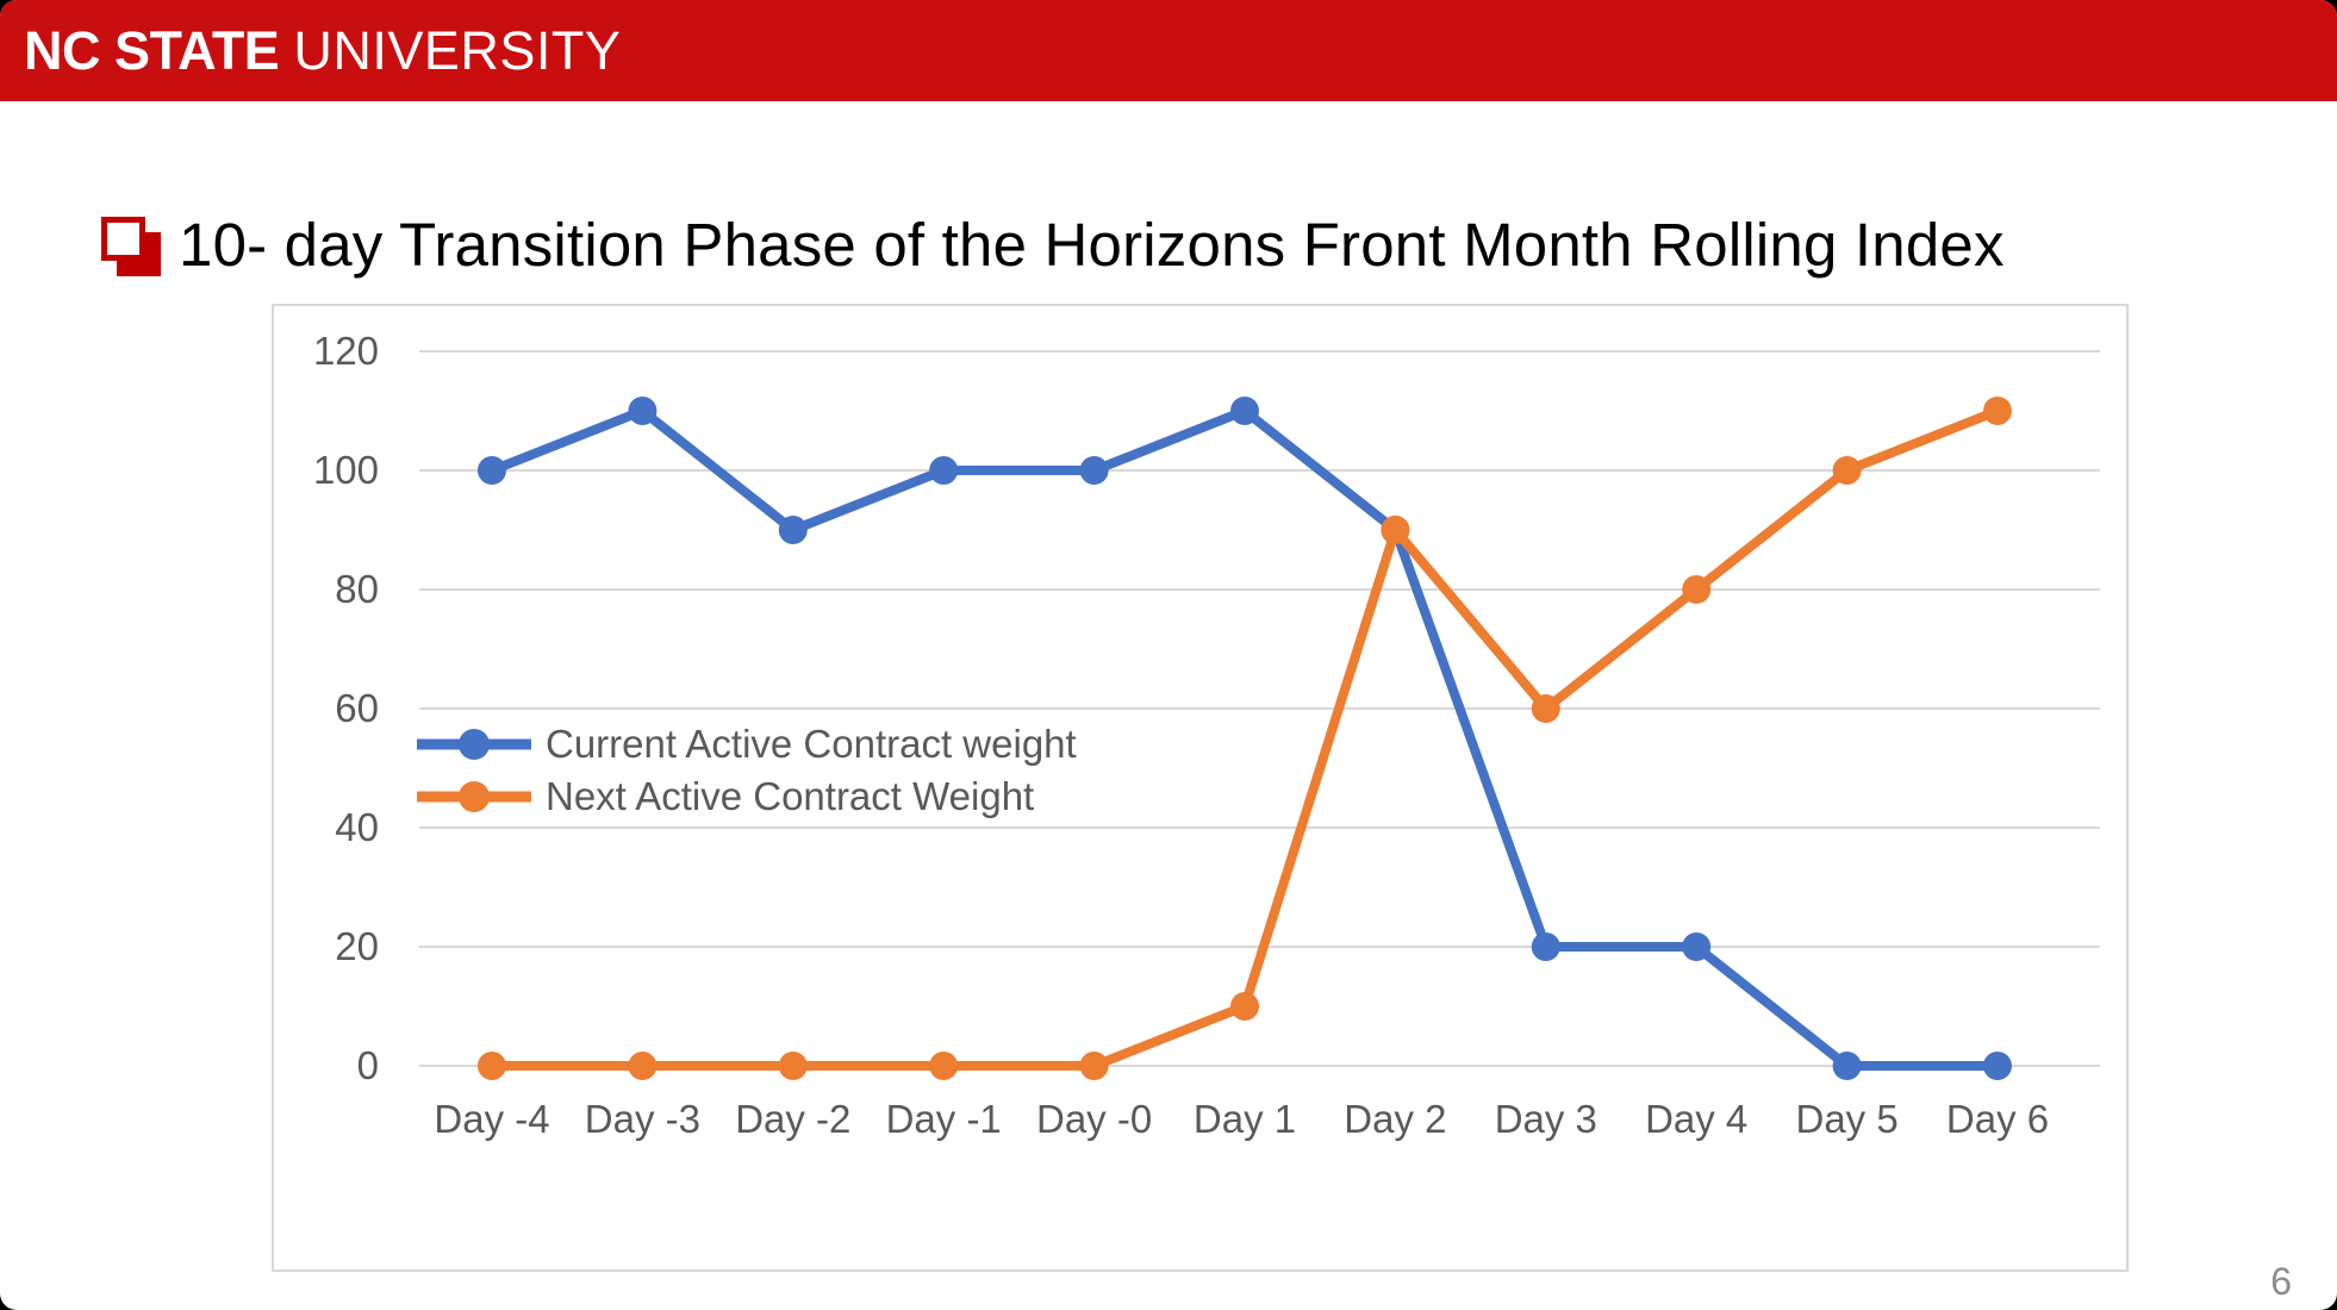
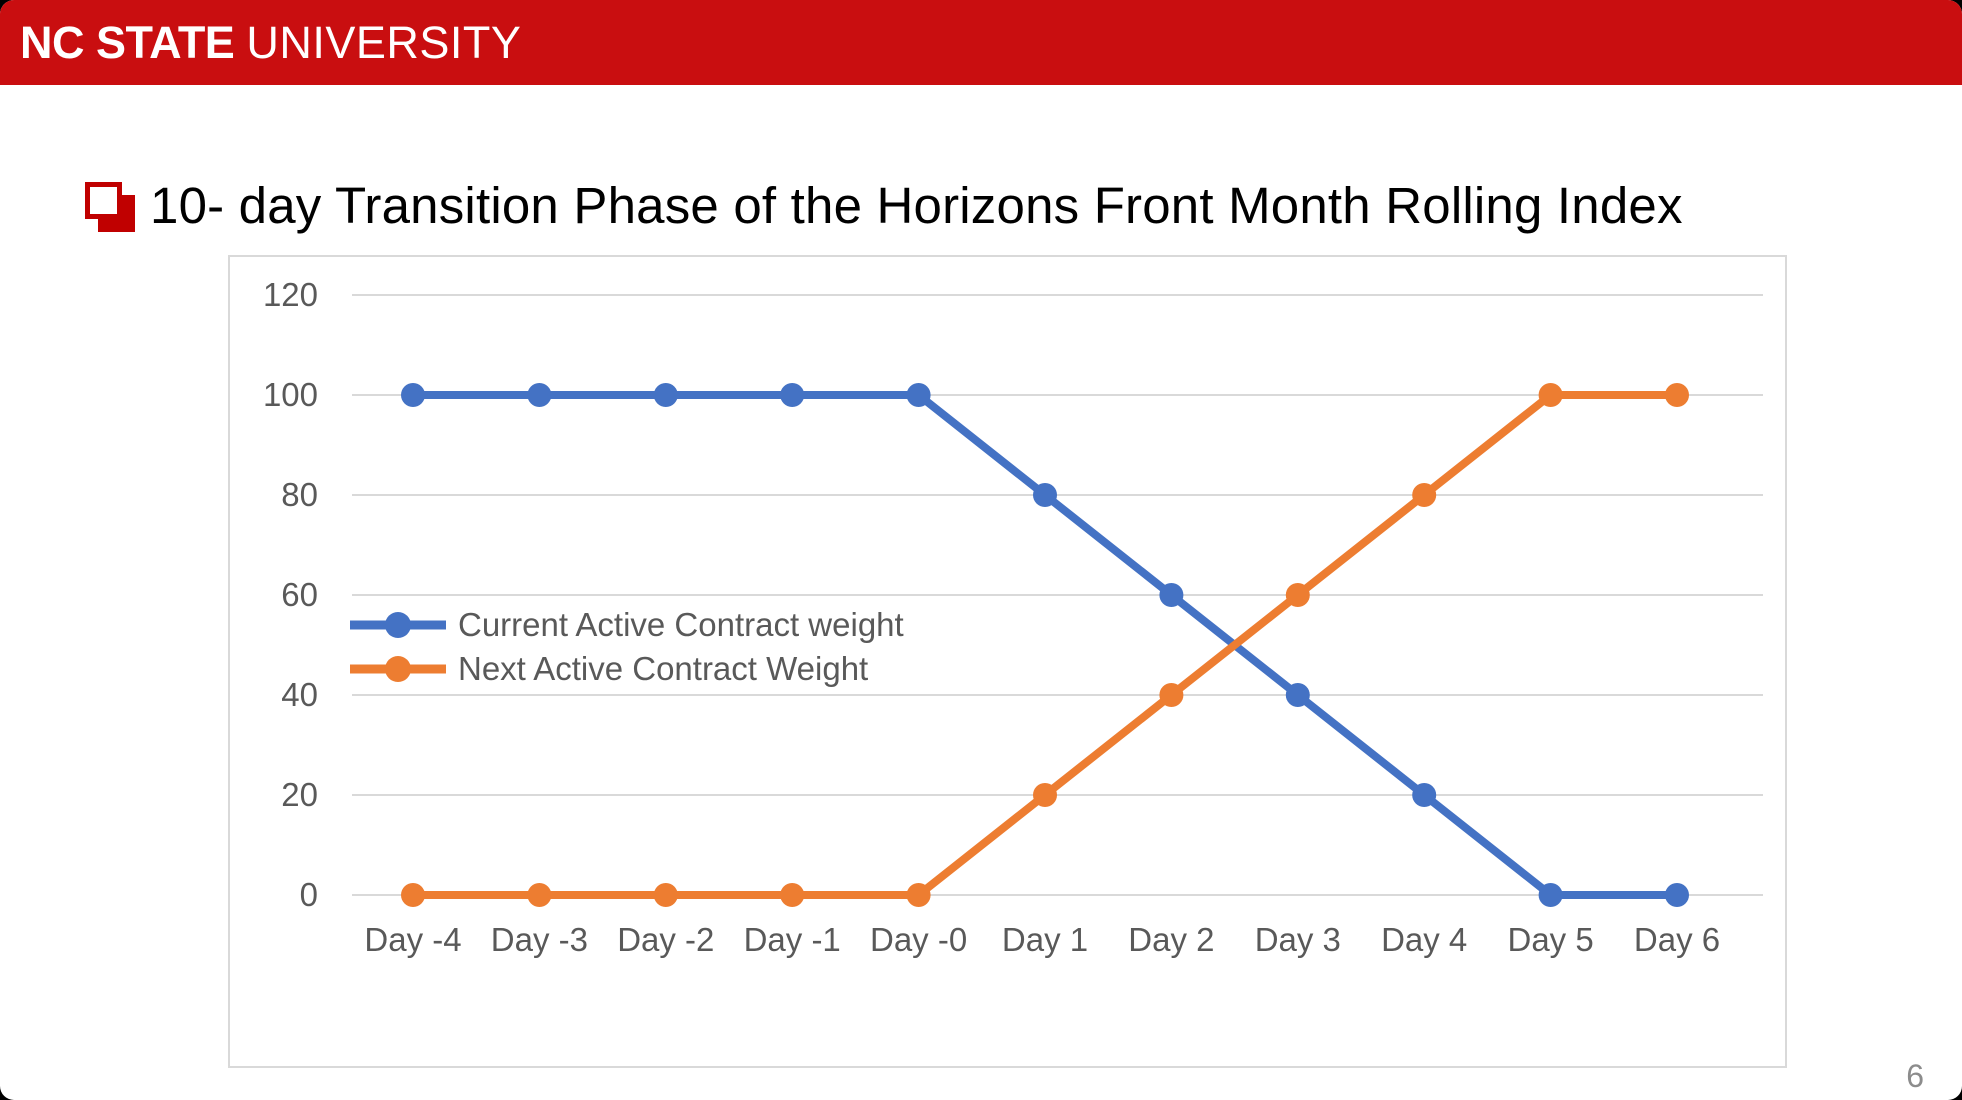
Current Active Contract weight/Day -3: 110 -> 100
Current Active Contract weight/Day -2: 90 -> 100
Current Active Contract weight/Day 1: 110 -> 80
Next Active Contract Weight/Day 1: 10 -> 20
Current Active Contract weight/Day 2: 90 -> 60
Next Active Contract Weight/Day 2: 90 -> 40
Current Active Contract weight/Day 3: 20 -> 40
Next Active Contract Weight/Day 6: 110 -> 100
